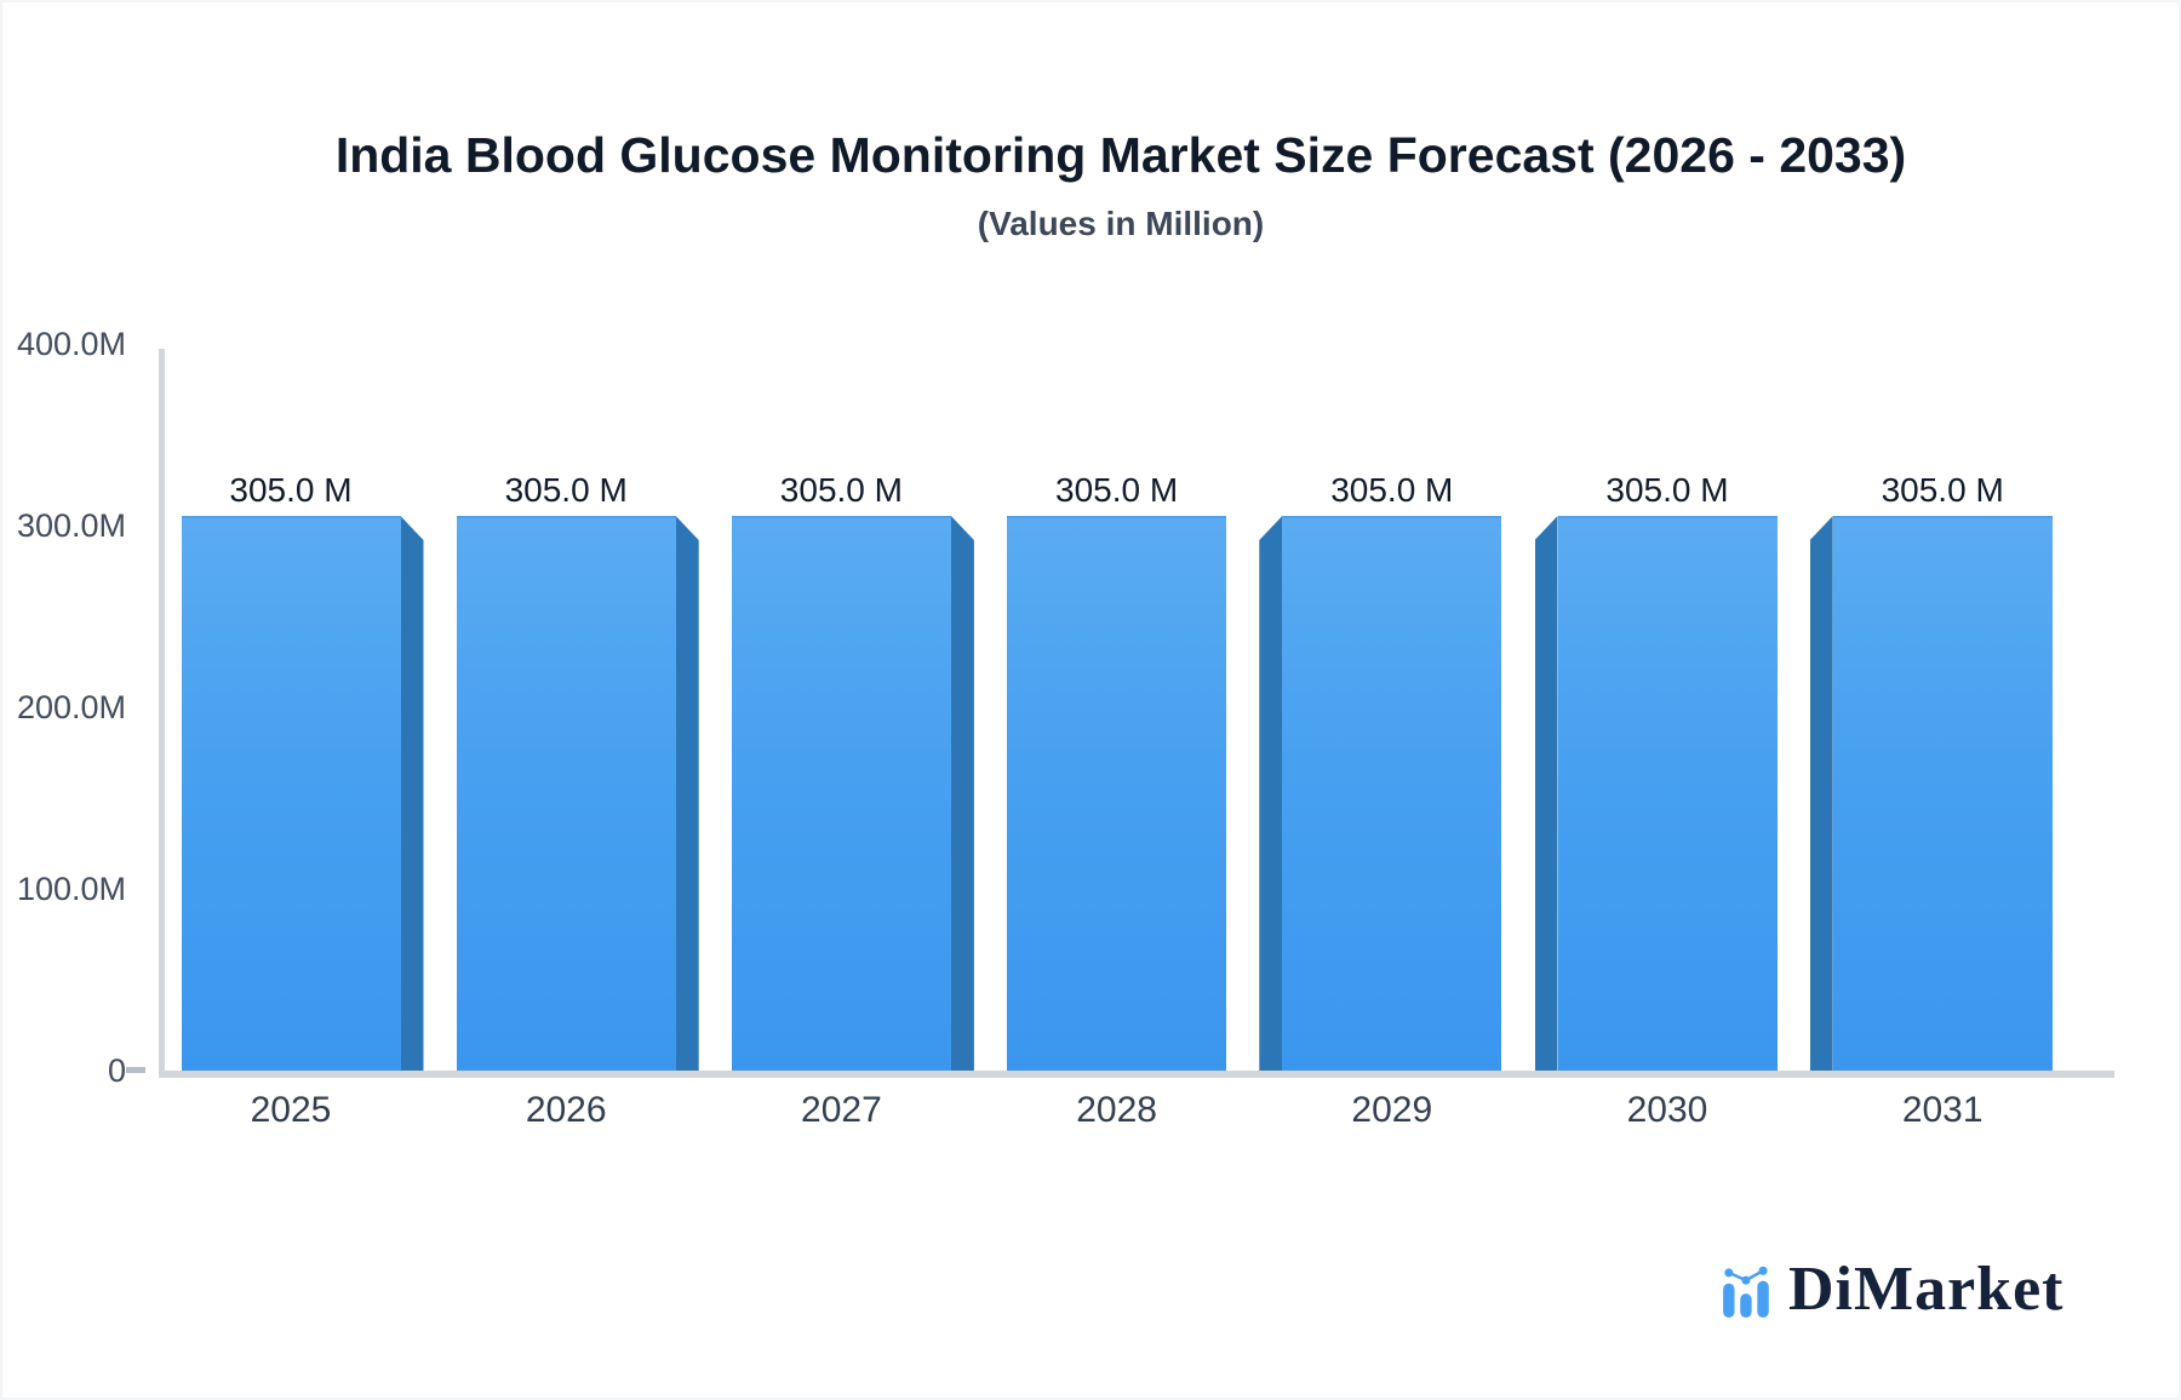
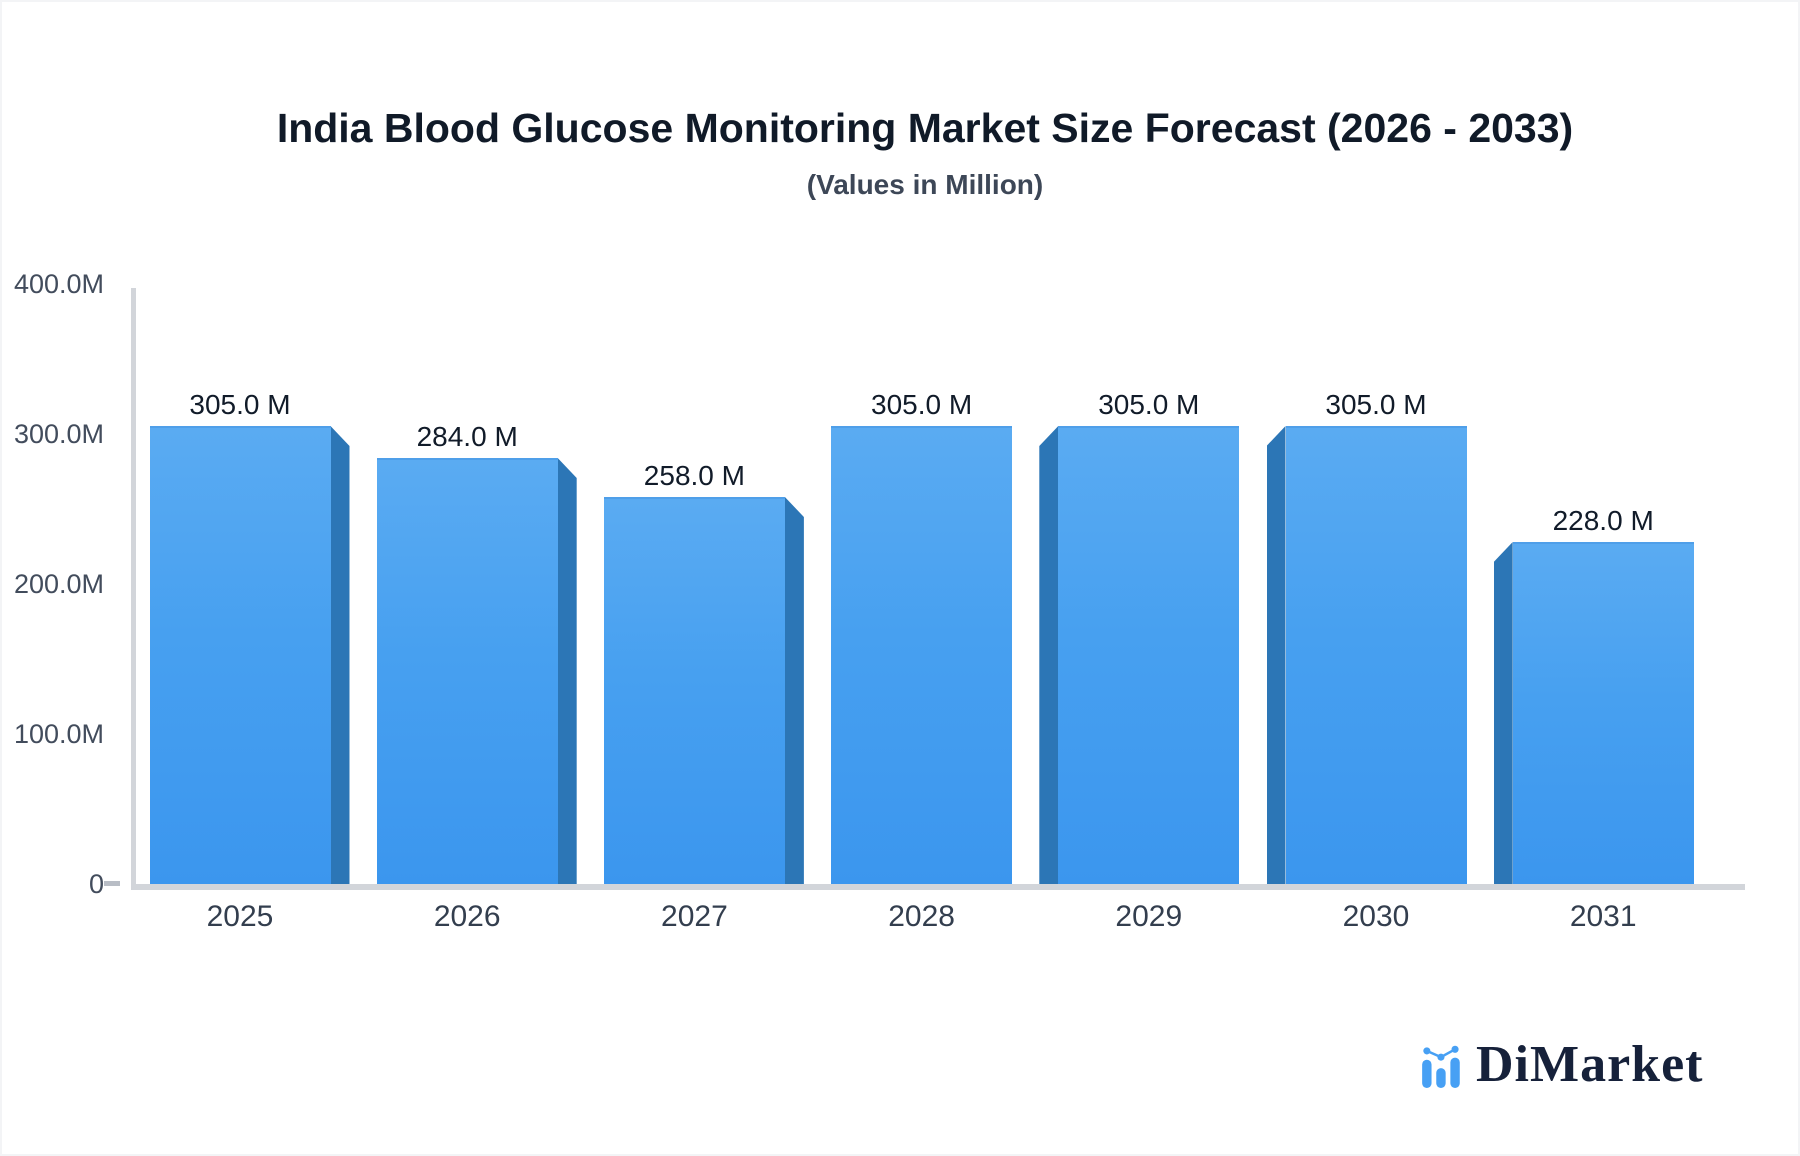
2026: 305.0 -> 284.0
2027: 305.0 -> 258.0
2031: 305.0 -> 228.0
